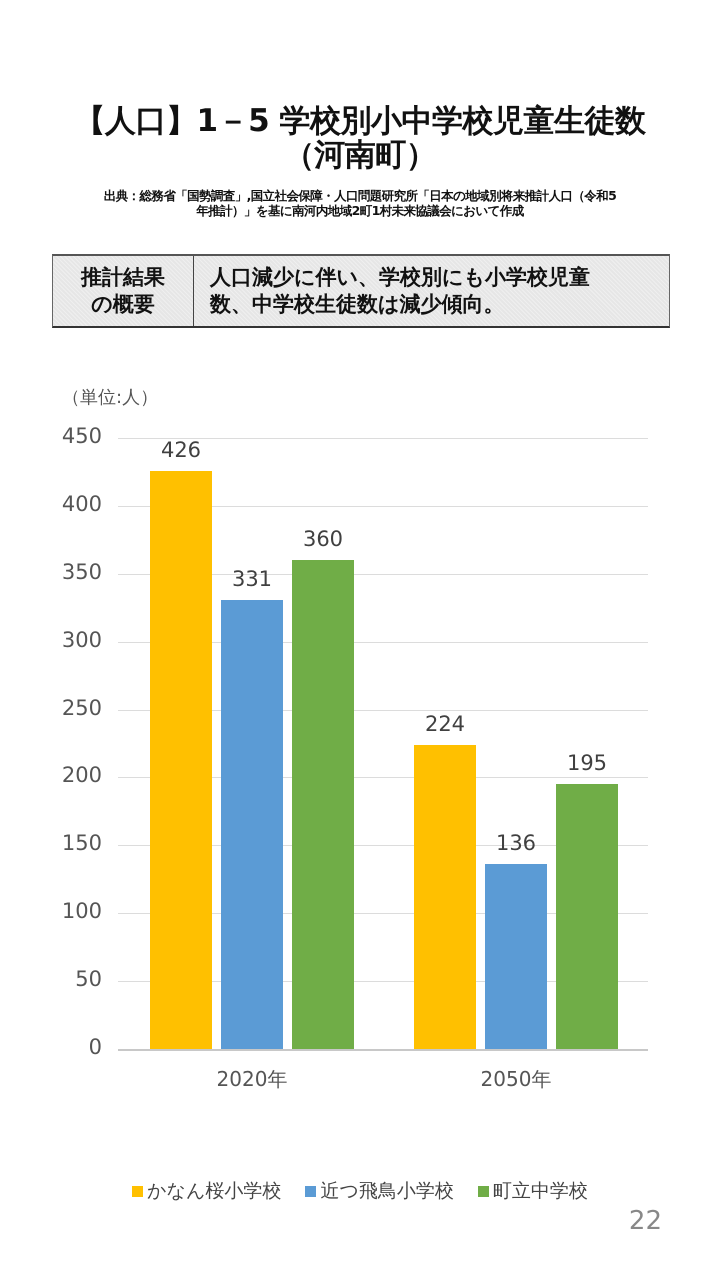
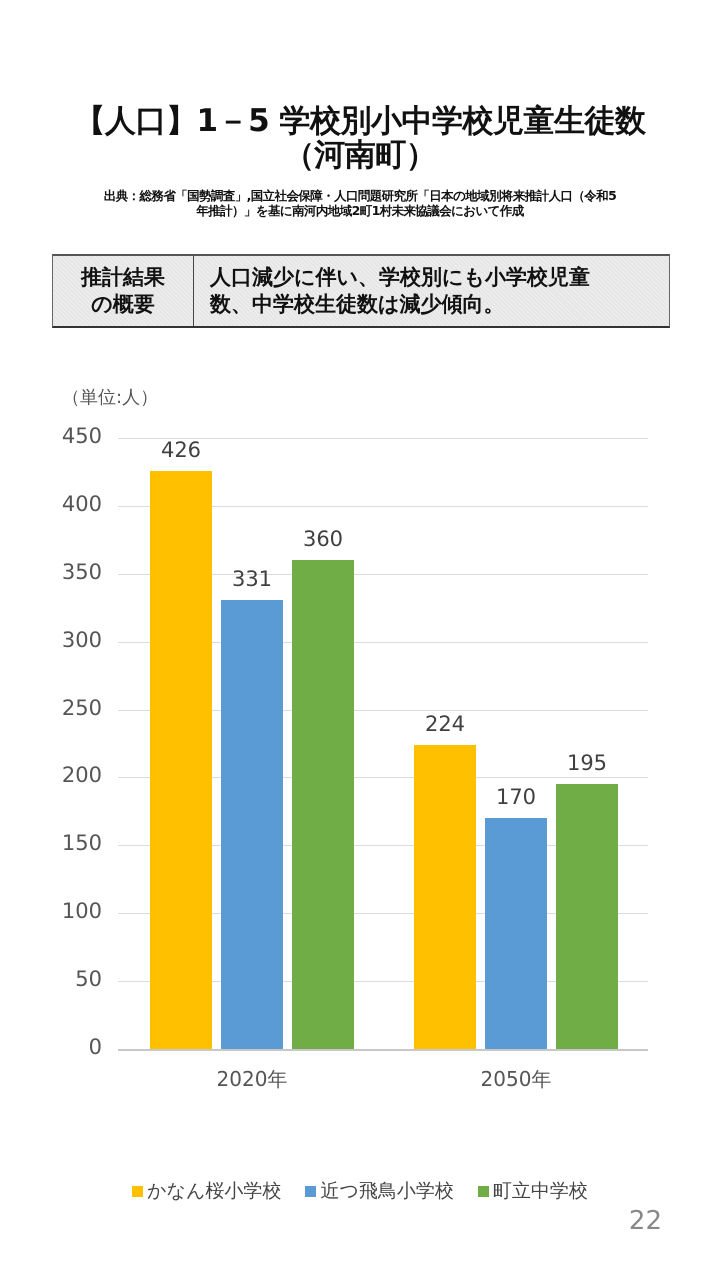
近つ飛鳥小学校/2050年: 136 -> 170
